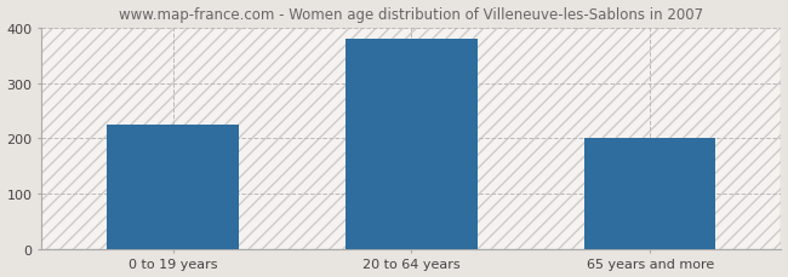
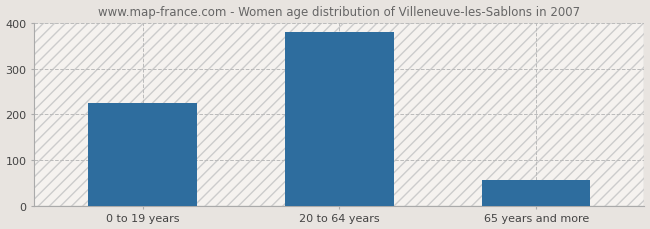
65 years and more: 200 -> 57
